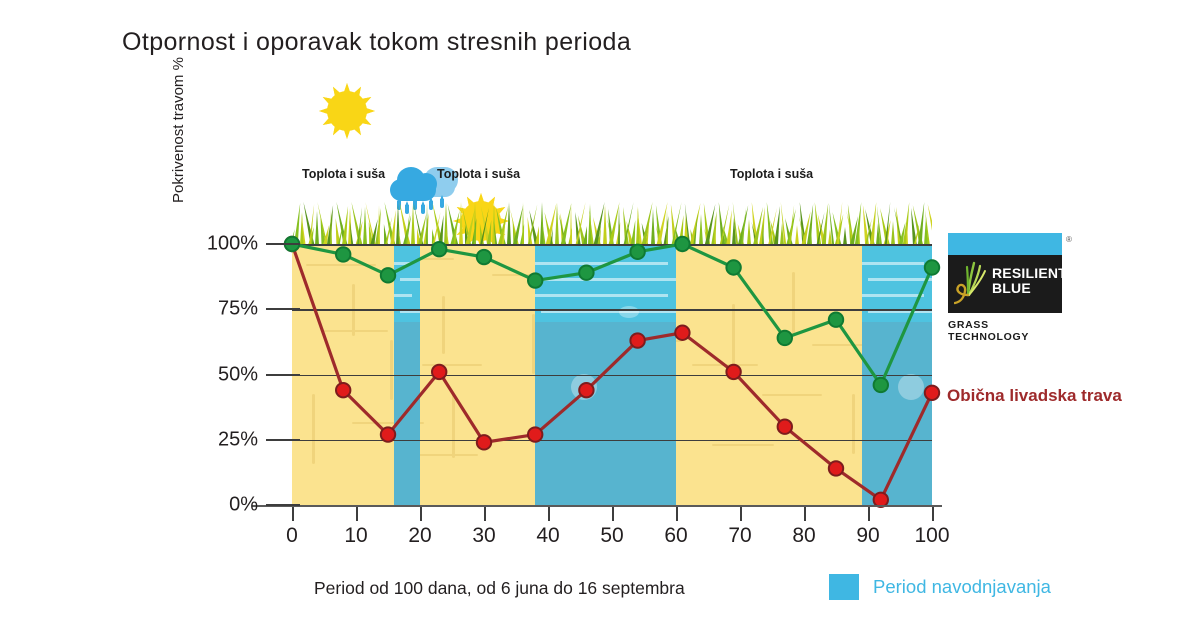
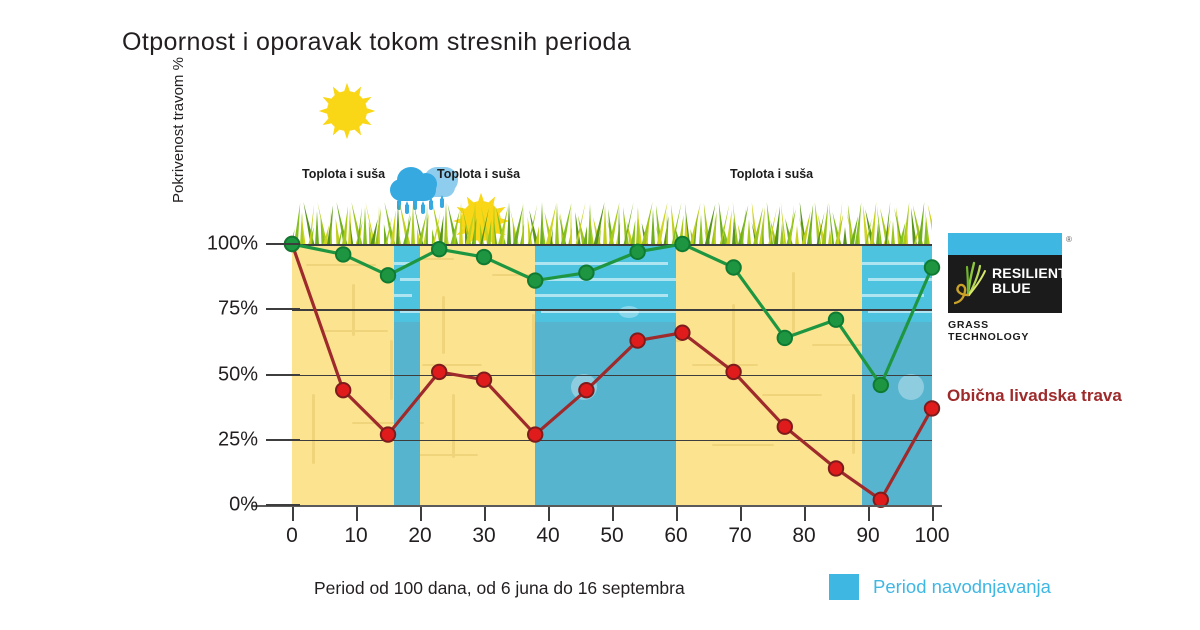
Obična livadska trava/30: 24 -> 48
Obična livadska trava/100: 43 -> 37
